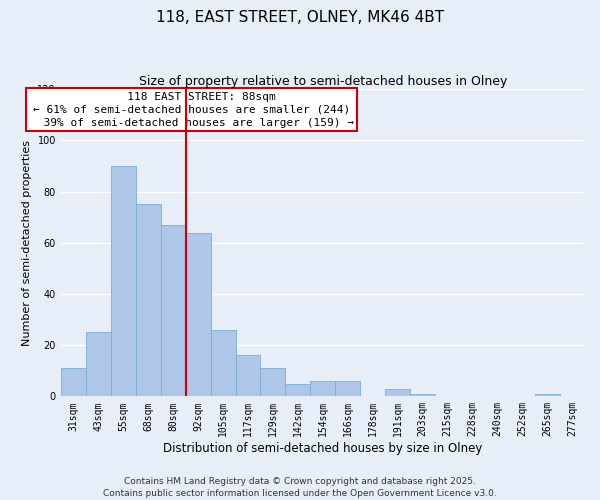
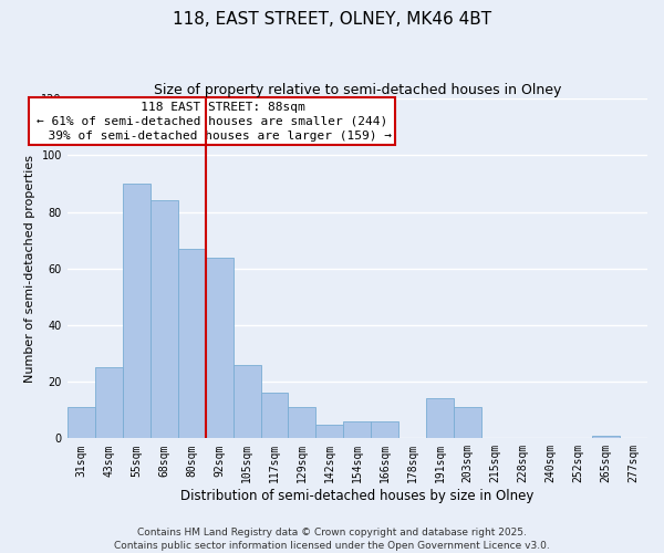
68sqm: 75 -> 84
191sqm: 3 -> 14
203sqm: 1 -> 11
